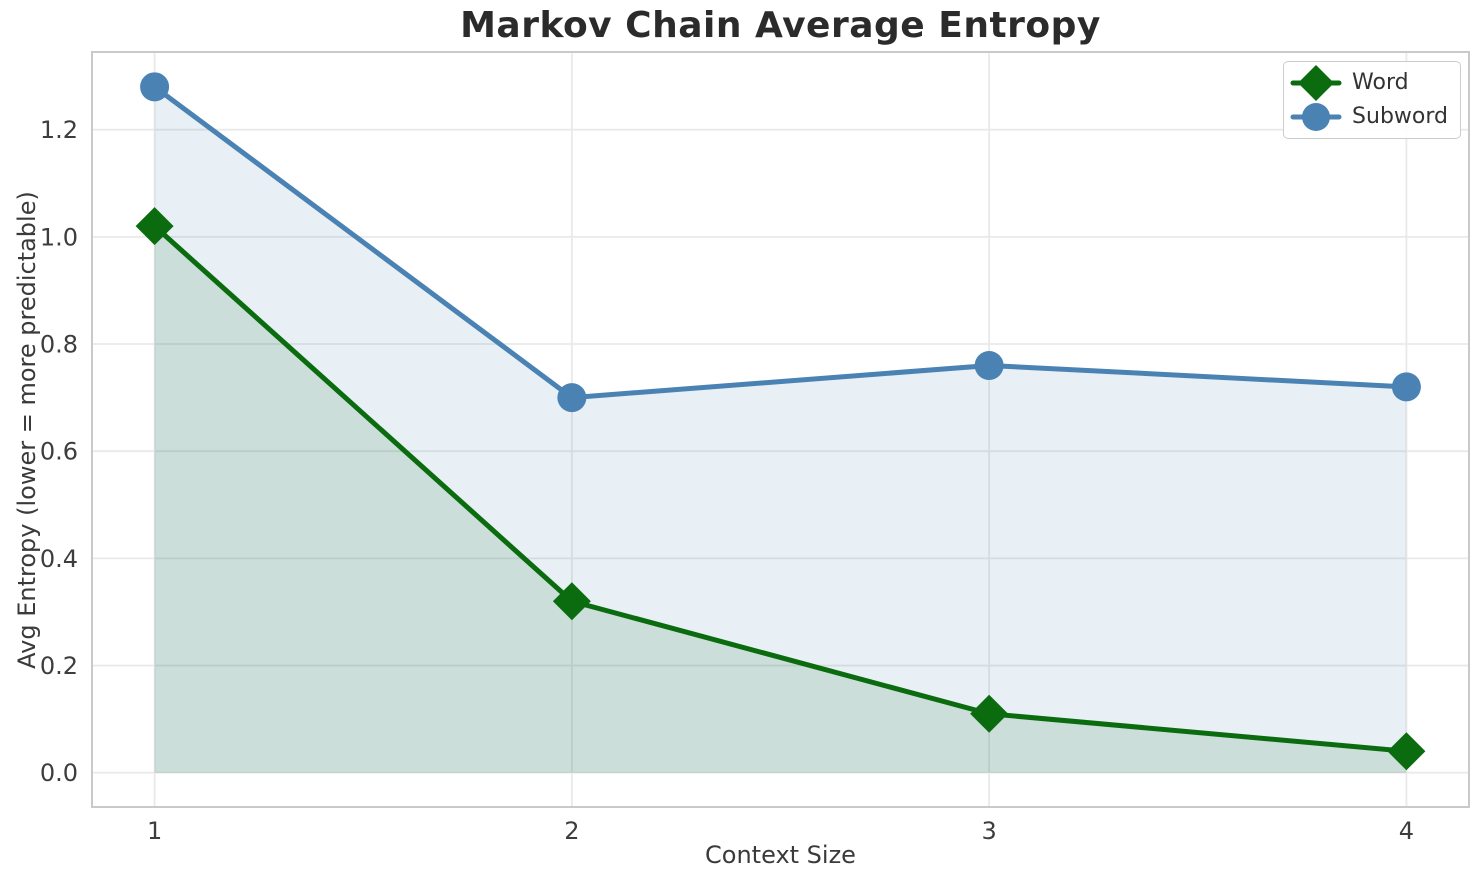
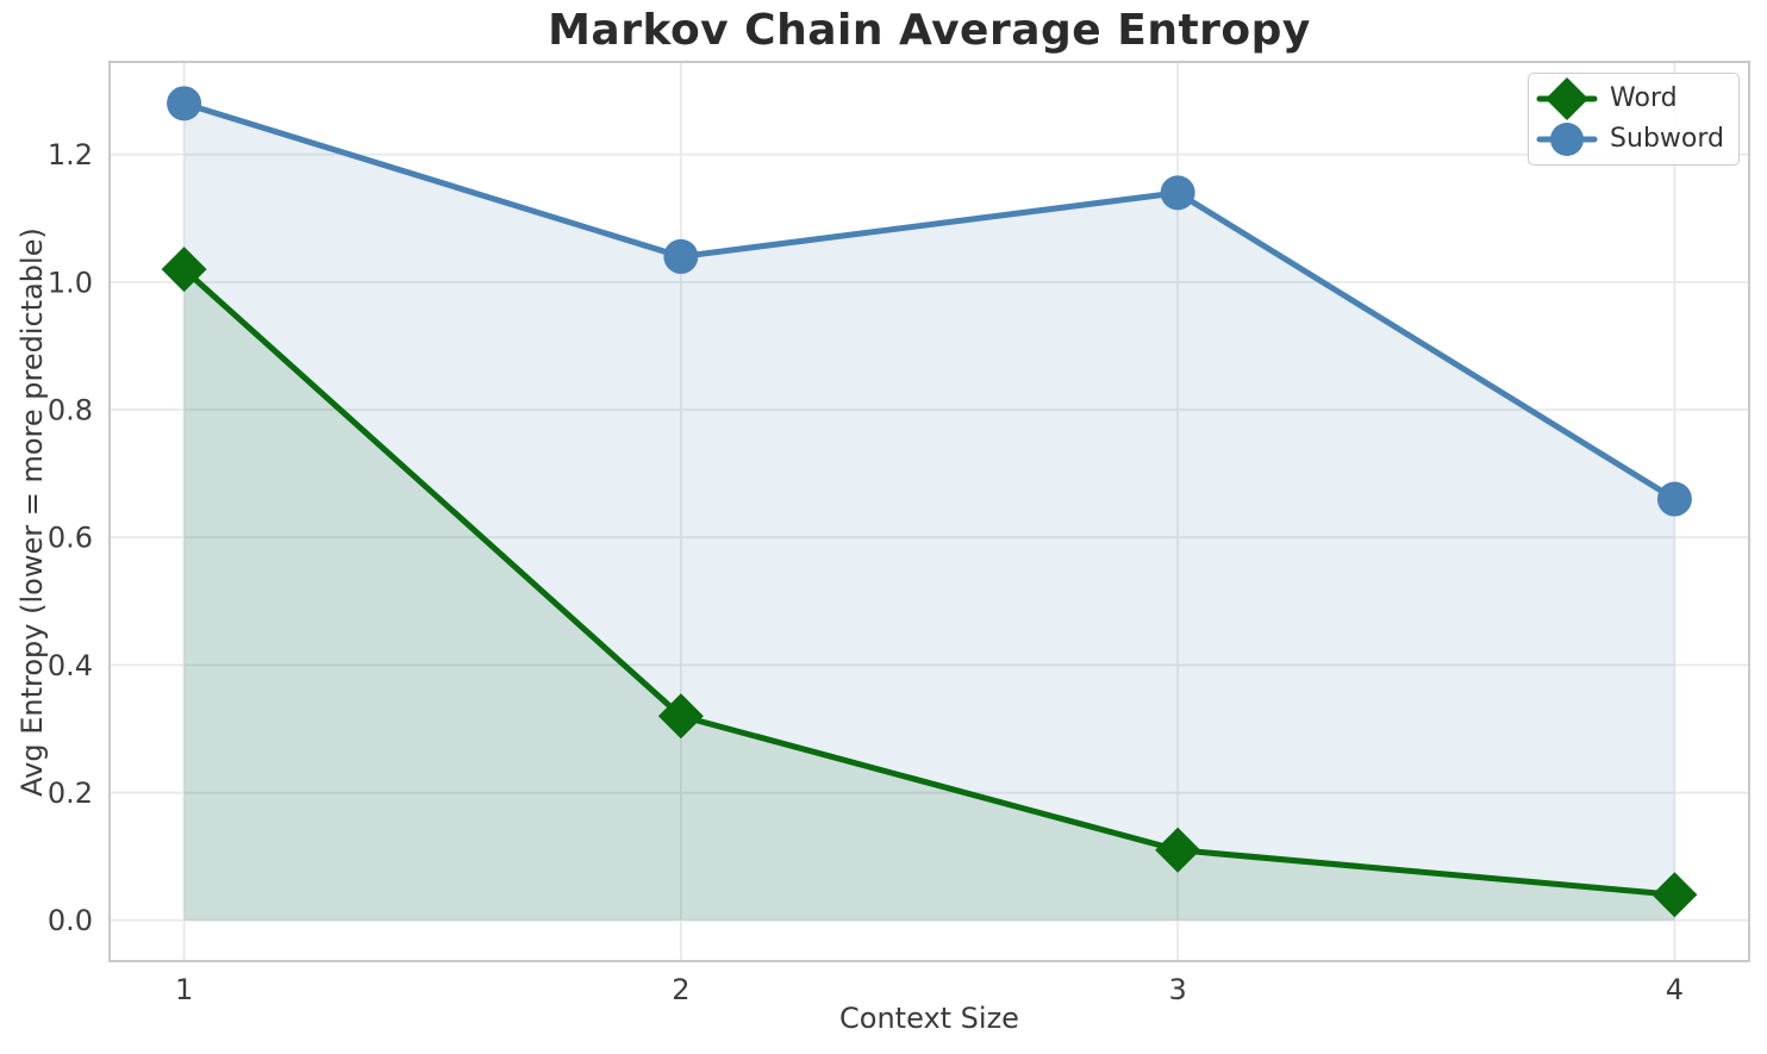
Subword/2: 0.70 -> 1.04
Subword/3: 0.76 -> 1.14
Subword/4: 0.72 -> 0.66
